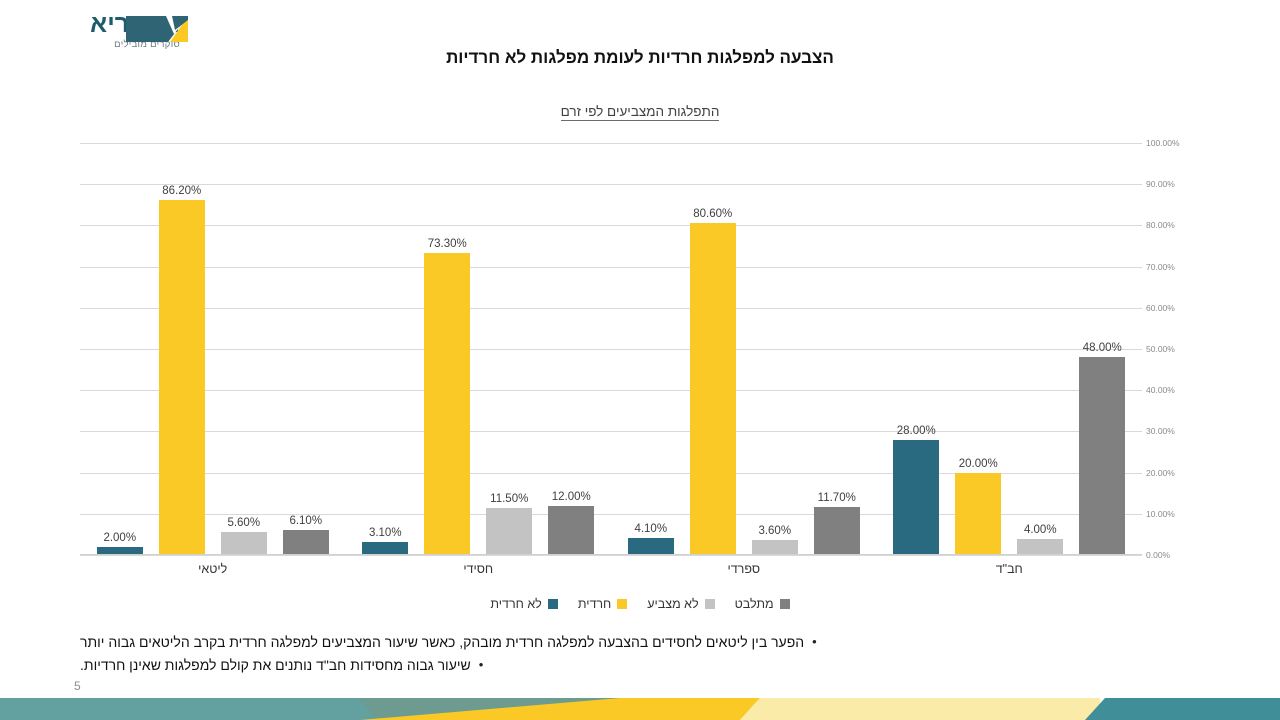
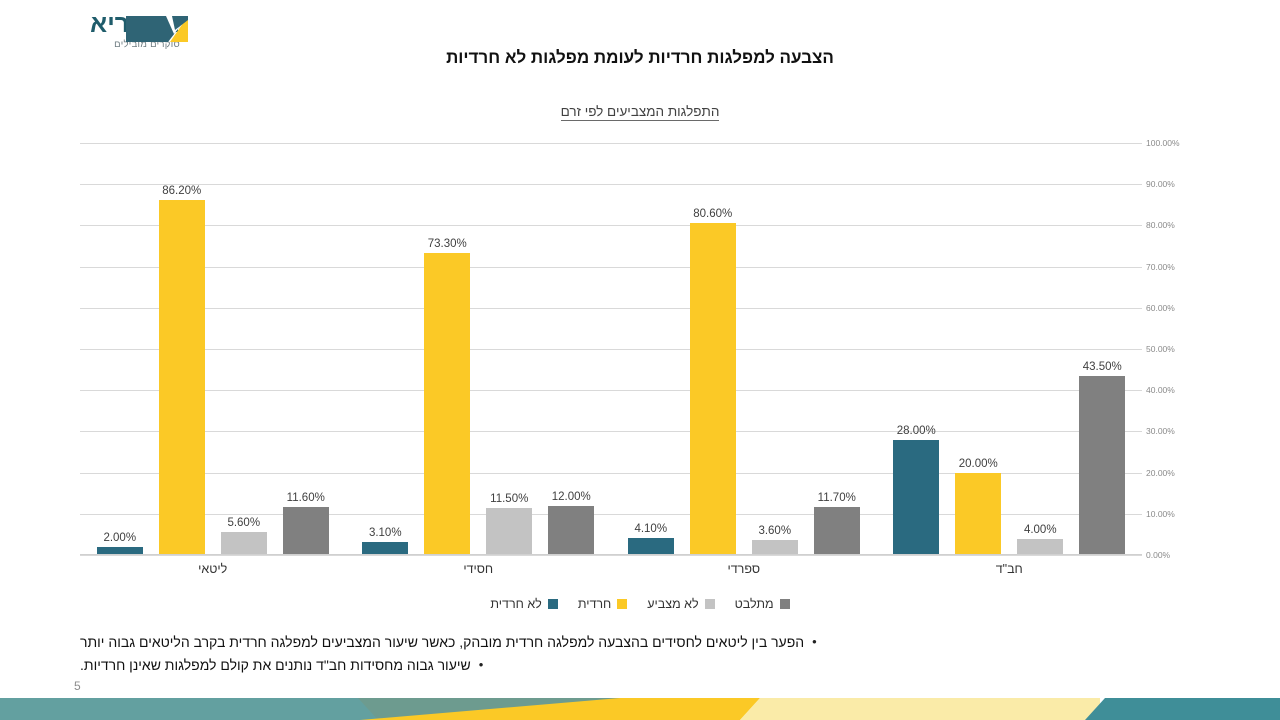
מתלבט/חב"ד: 48.00% -> 43.50%
מתלבט/ליטאי: 6.10% -> 11.60%
